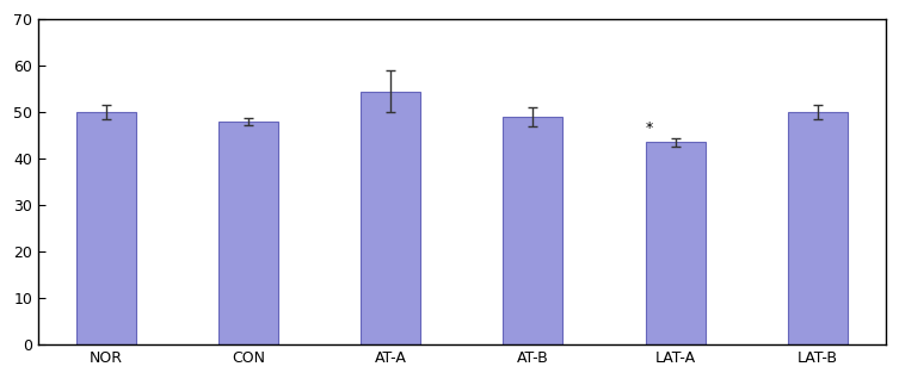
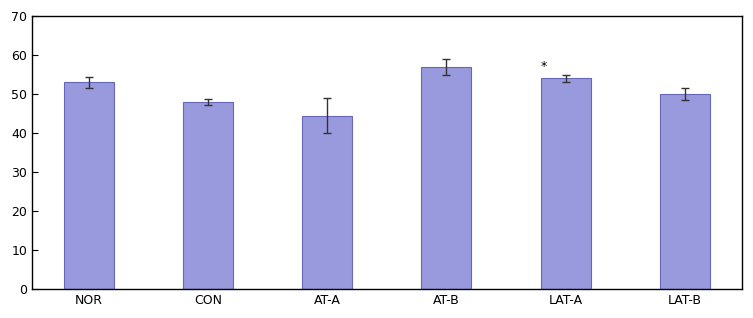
NOR: 50.0 -> 53.0
AT-A: 54.5 -> 44.5
AT-B: 49.0 -> 57.0
LAT-A: 43.5 -> 54.0
